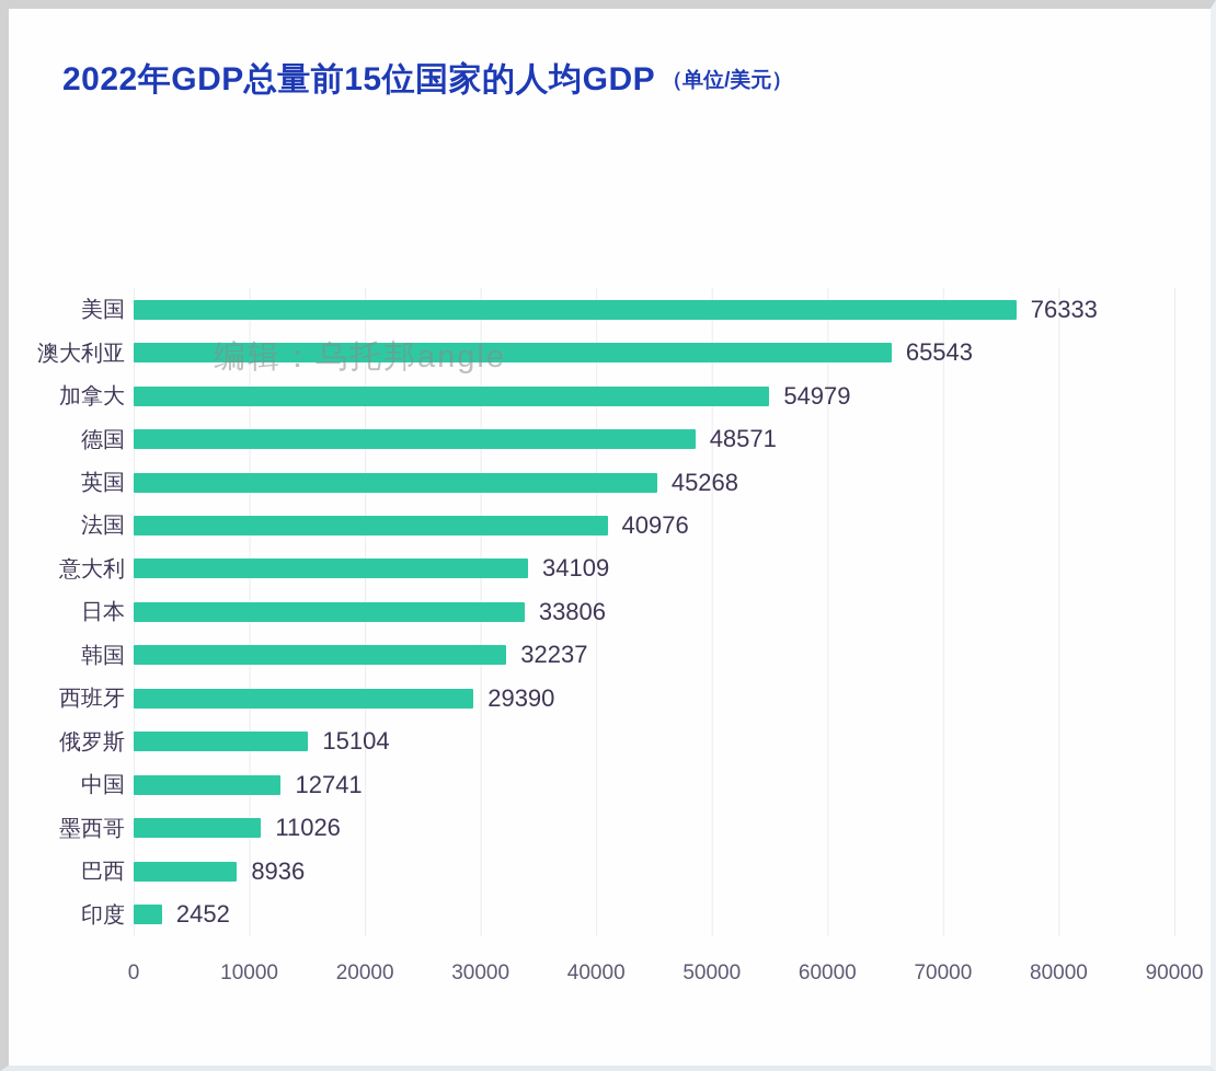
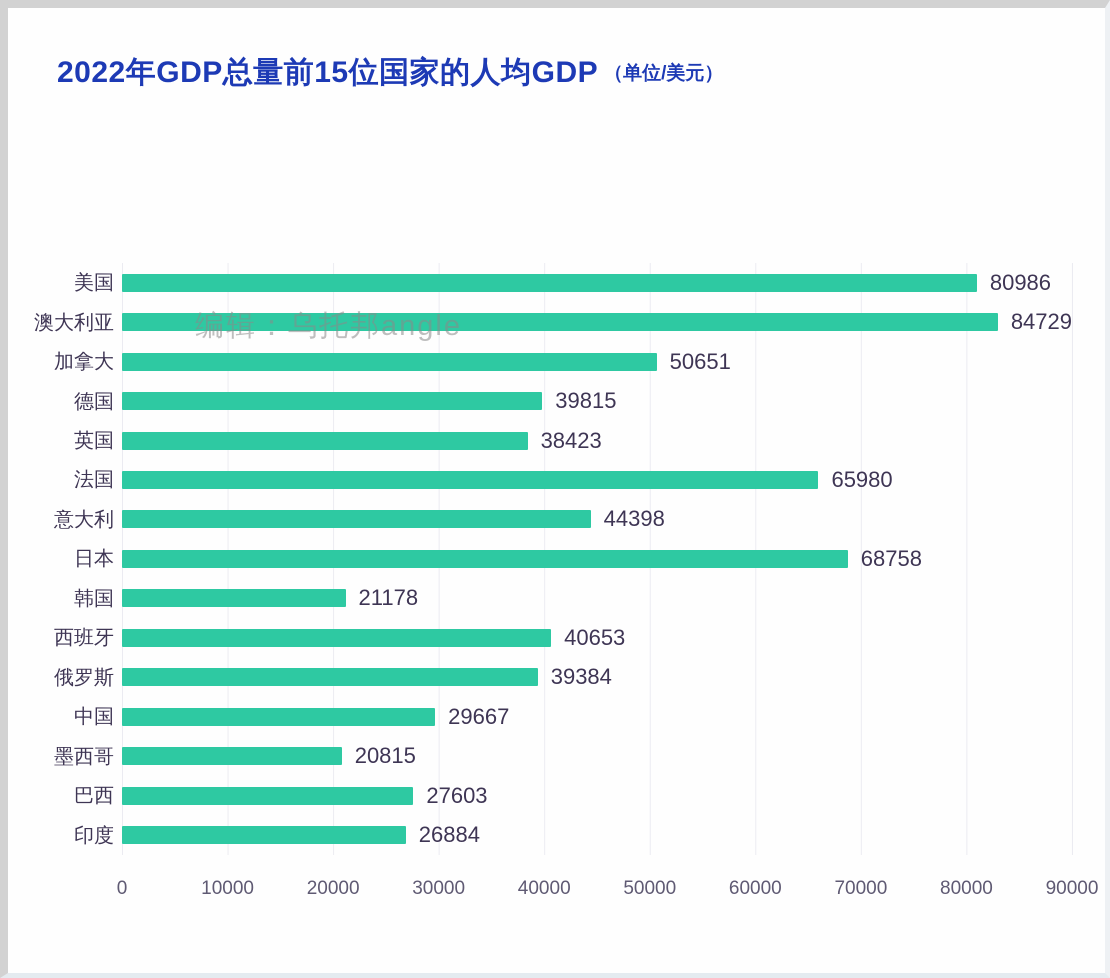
美国: 76333 -> 80986
澳大利亚: 65543 -> 84729
加拿大: 54979 -> 50651
德国: 48571 -> 39815
英国: 45268 -> 38423
法国: 40976 -> 65980
意大利: 34109 -> 44398
日本: 33806 -> 68758
韩国: 32237 -> 21178
西班牙: 29390 -> 40653
俄罗斯: 15104 -> 39384
中国: 12741 -> 29667
墨西哥: 11026 -> 20815
巴西: 8936 -> 27603
印度: 2452 -> 26884
